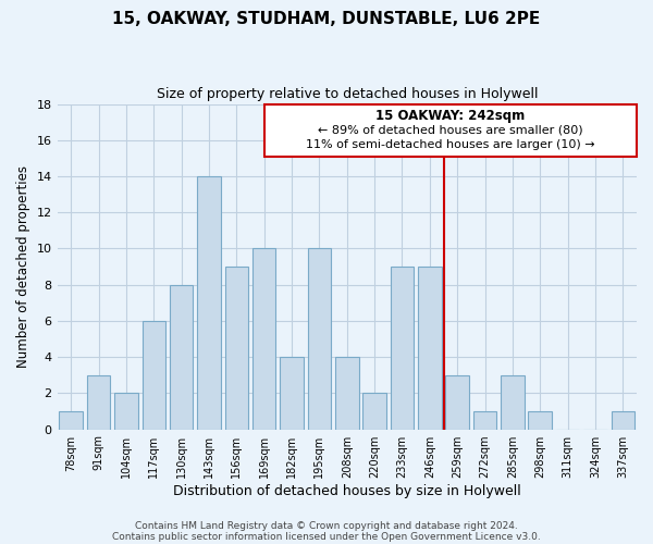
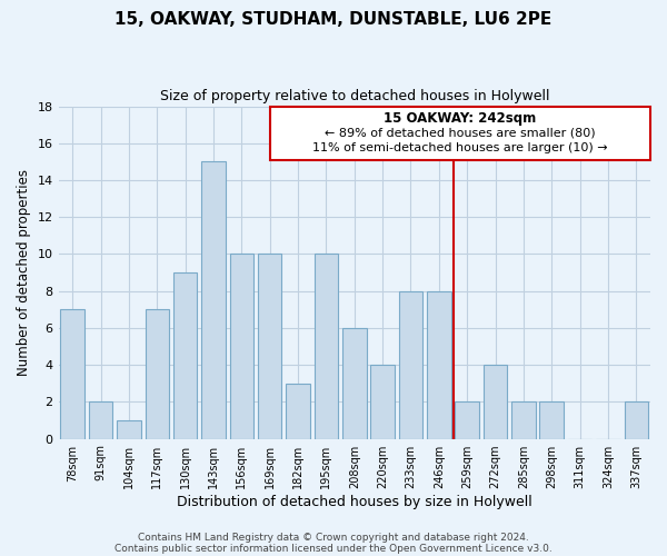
78sqm: 1 -> 7
91sqm: 3 -> 2
104sqm: 2 -> 1
117sqm: 6 -> 7
130sqm: 8 -> 9
143sqm: 14 -> 15
156sqm: 9 -> 10
182sqm: 4 -> 3
208sqm: 4 -> 6
220sqm: 2 -> 4
233sqm: 9 -> 8
246sqm: 9 -> 8
259sqm: 3 -> 2
272sqm: 1 -> 4
285sqm: 3 -> 2
298sqm: 1 -> 2
337sqm: 1 -> 2
